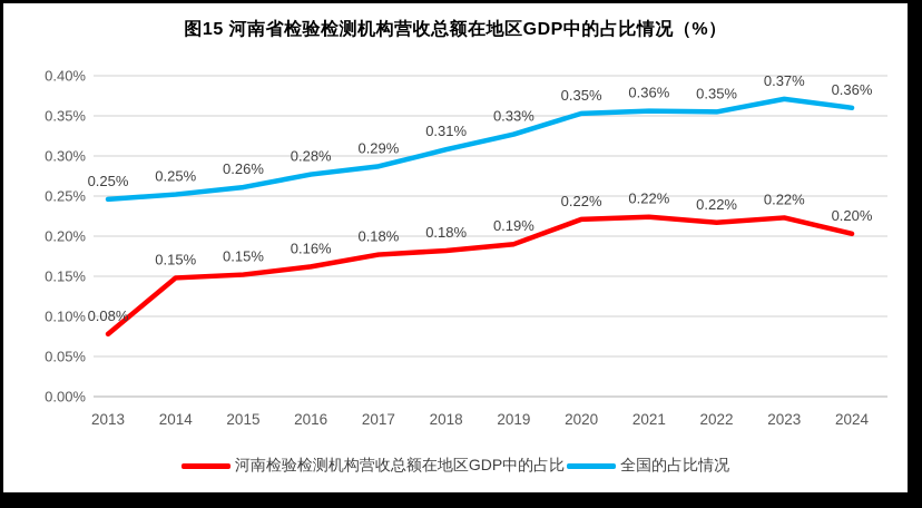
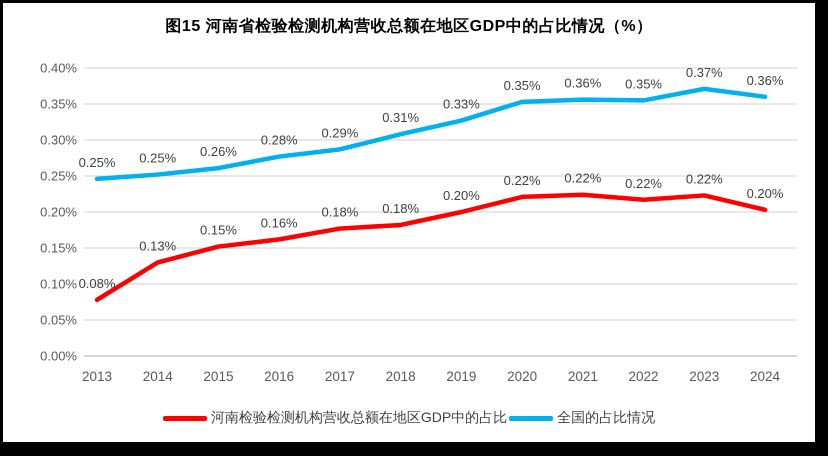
河南检验检测机构营收总额在地区GDP中的占比/2014: 0.15% -> 0.13%
河南检验检测机构营收总额在地区GDP中的占比/2019: 0.19% -> 0.20%
